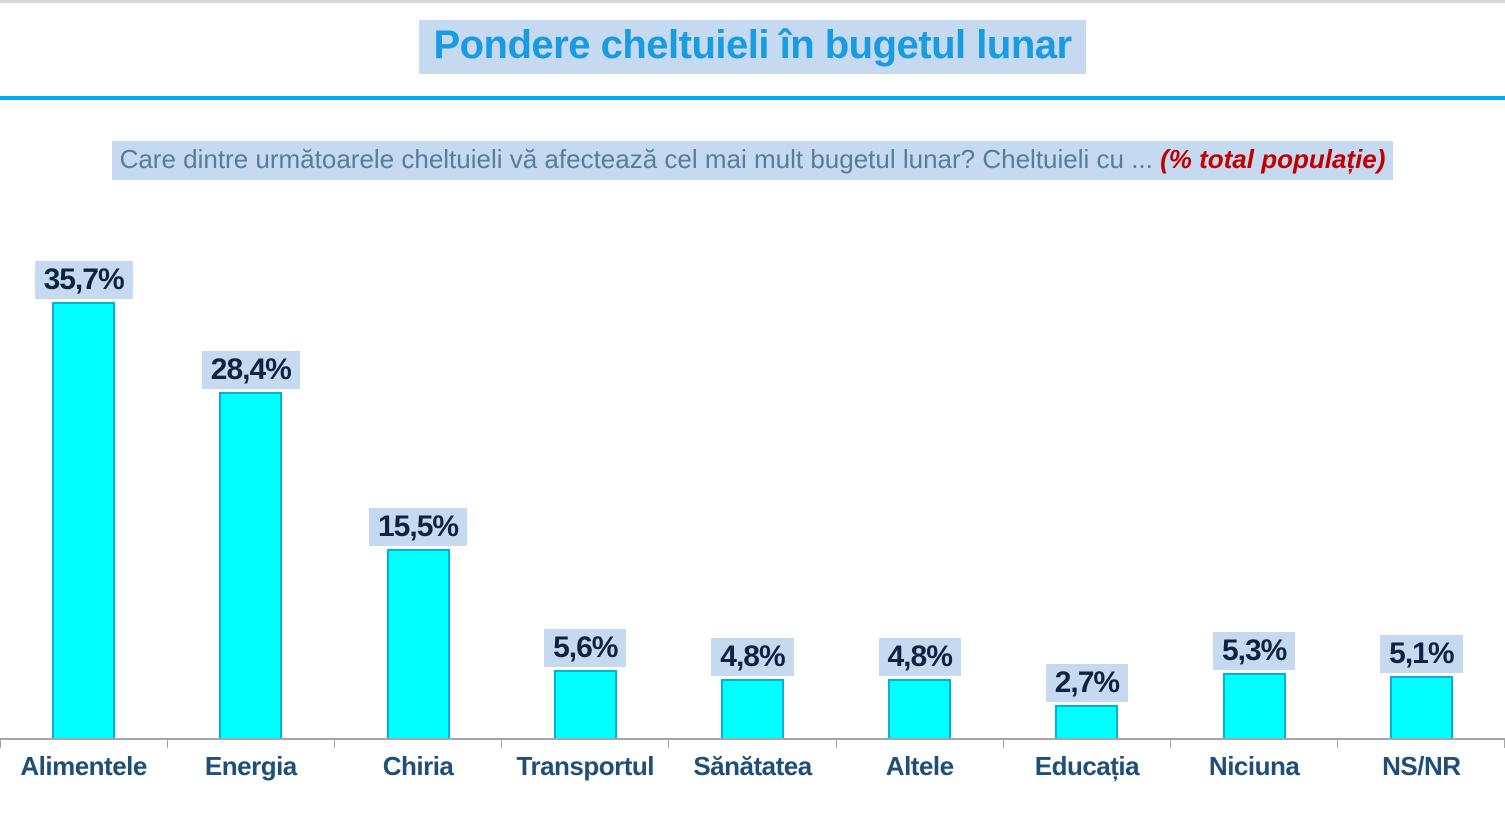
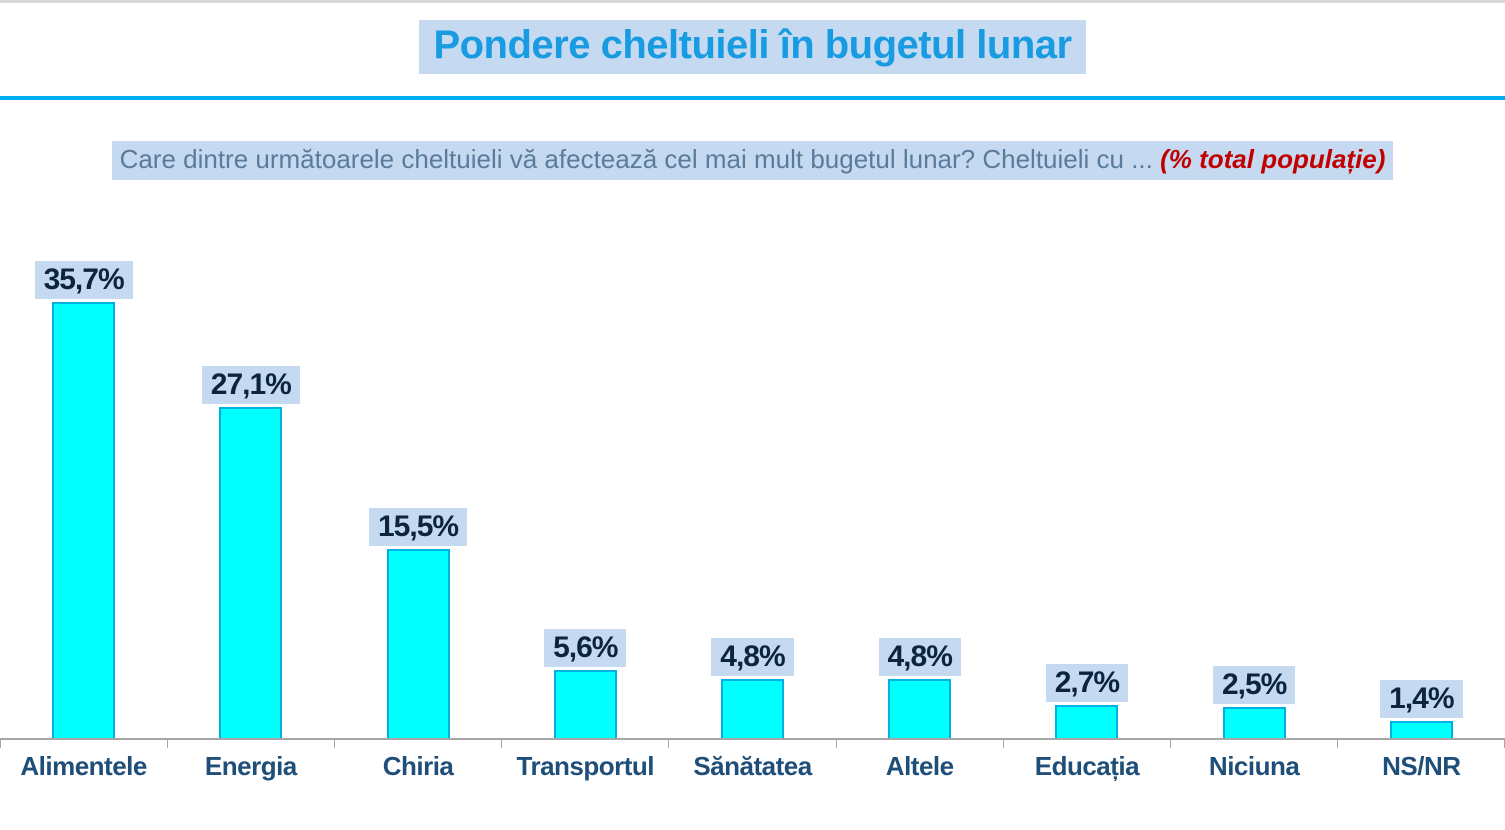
Energia: 28,4% -> 27,1%
Niciuna: 5,3% -> 2,5%
NS/NR: 5,1% -> 1,4%
